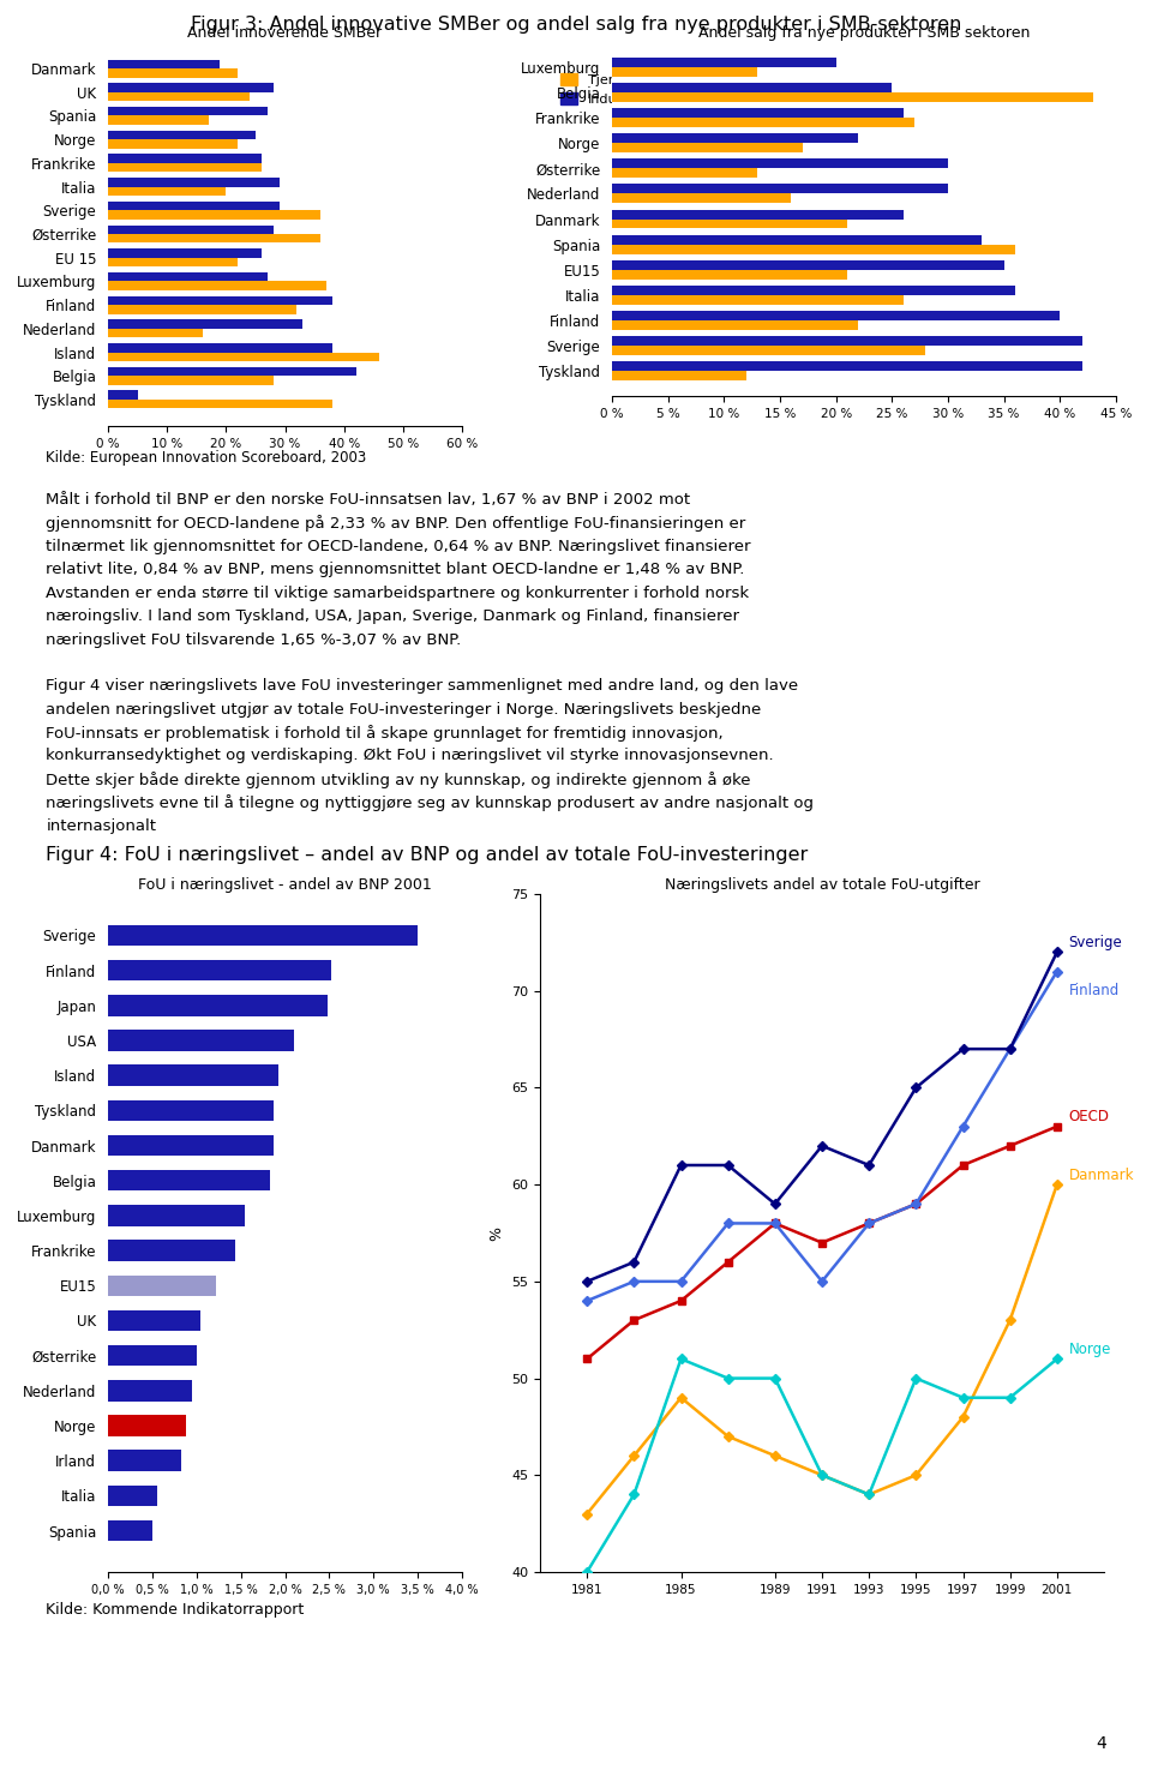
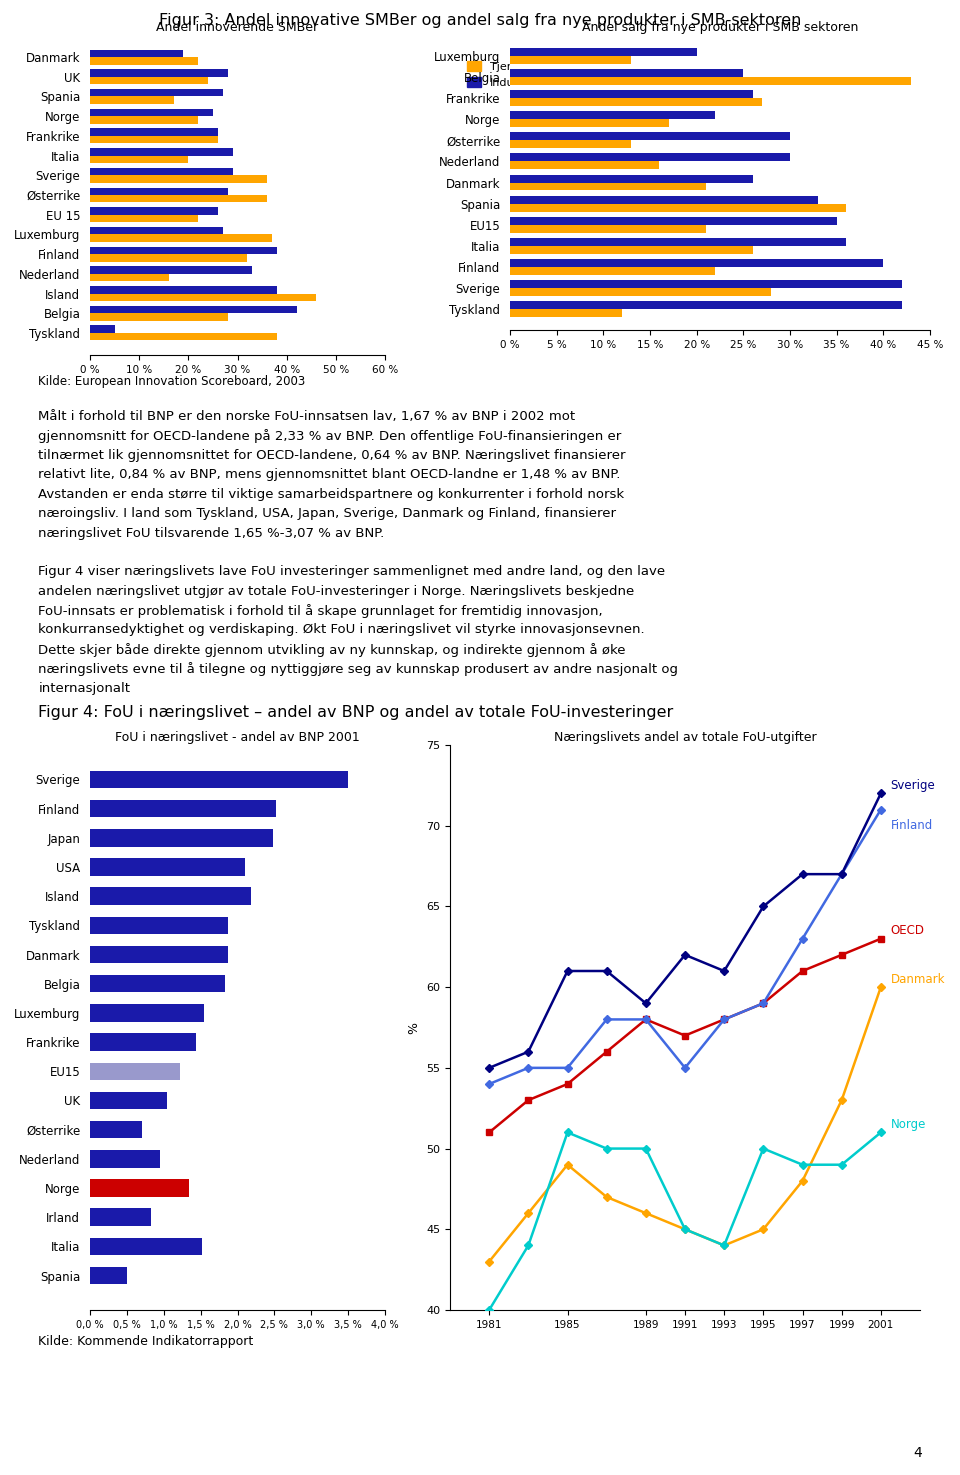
FoU i næringslivet - andel av BNP 2001/Island: 1,92 % -> 2,18 %
FoU i næringslivet - andel av BNP 2001/Østerrike: 1,01 % -> 0,70 %
FoU i næringslivet - andel av BNP 2001/Norge: 0,88 % -> 1,34 %
FoU i næringslivet - andel av BNP 2001/Italia: 0,55 % -> 1,52 %
